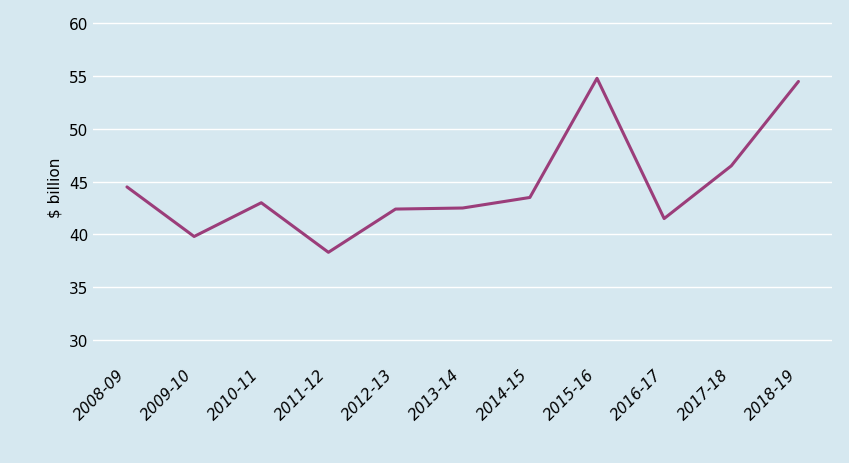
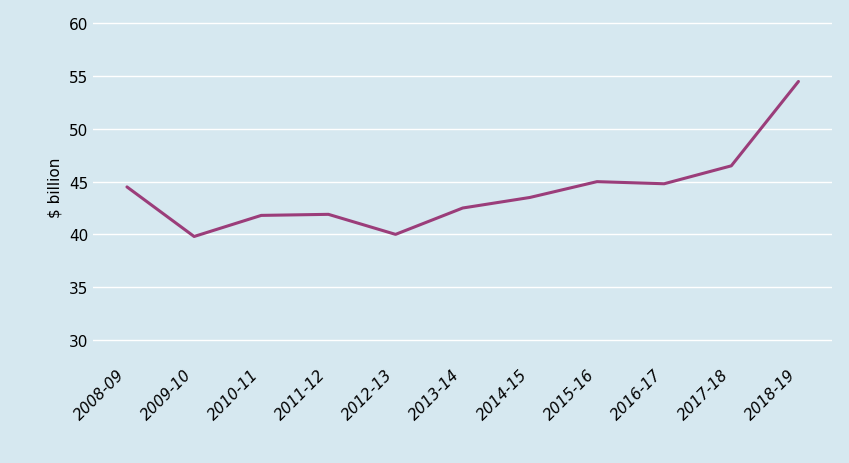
2010-11: 43.0 -> 41.8
2011-12: 38.3 -> 41.9
2012-13: 42.4 -> 40.0
2015-16: 54.8 -> 45.0
2016-17: 41.5 -> 44.8
